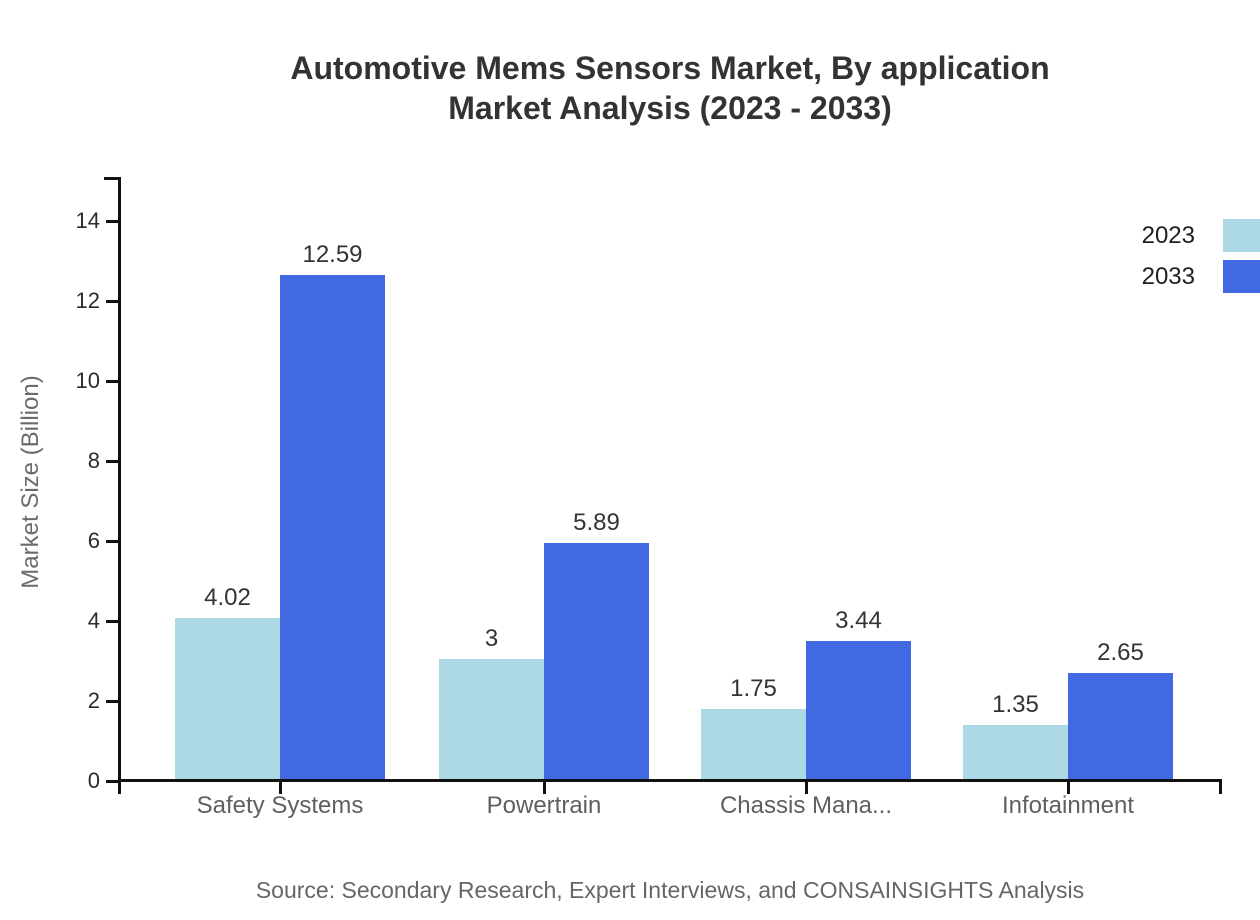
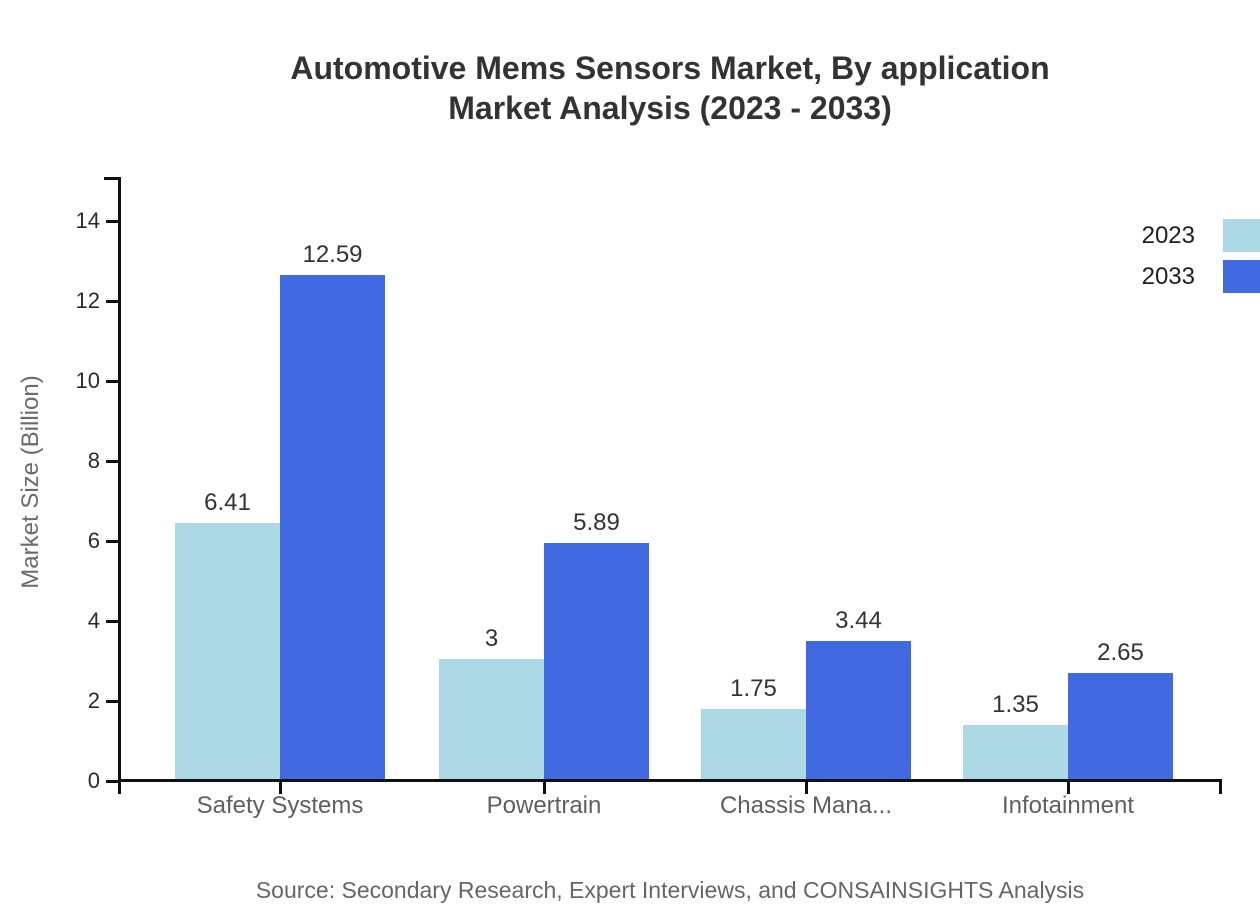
2023/Safety Systems: 4.02 -> 6.41
